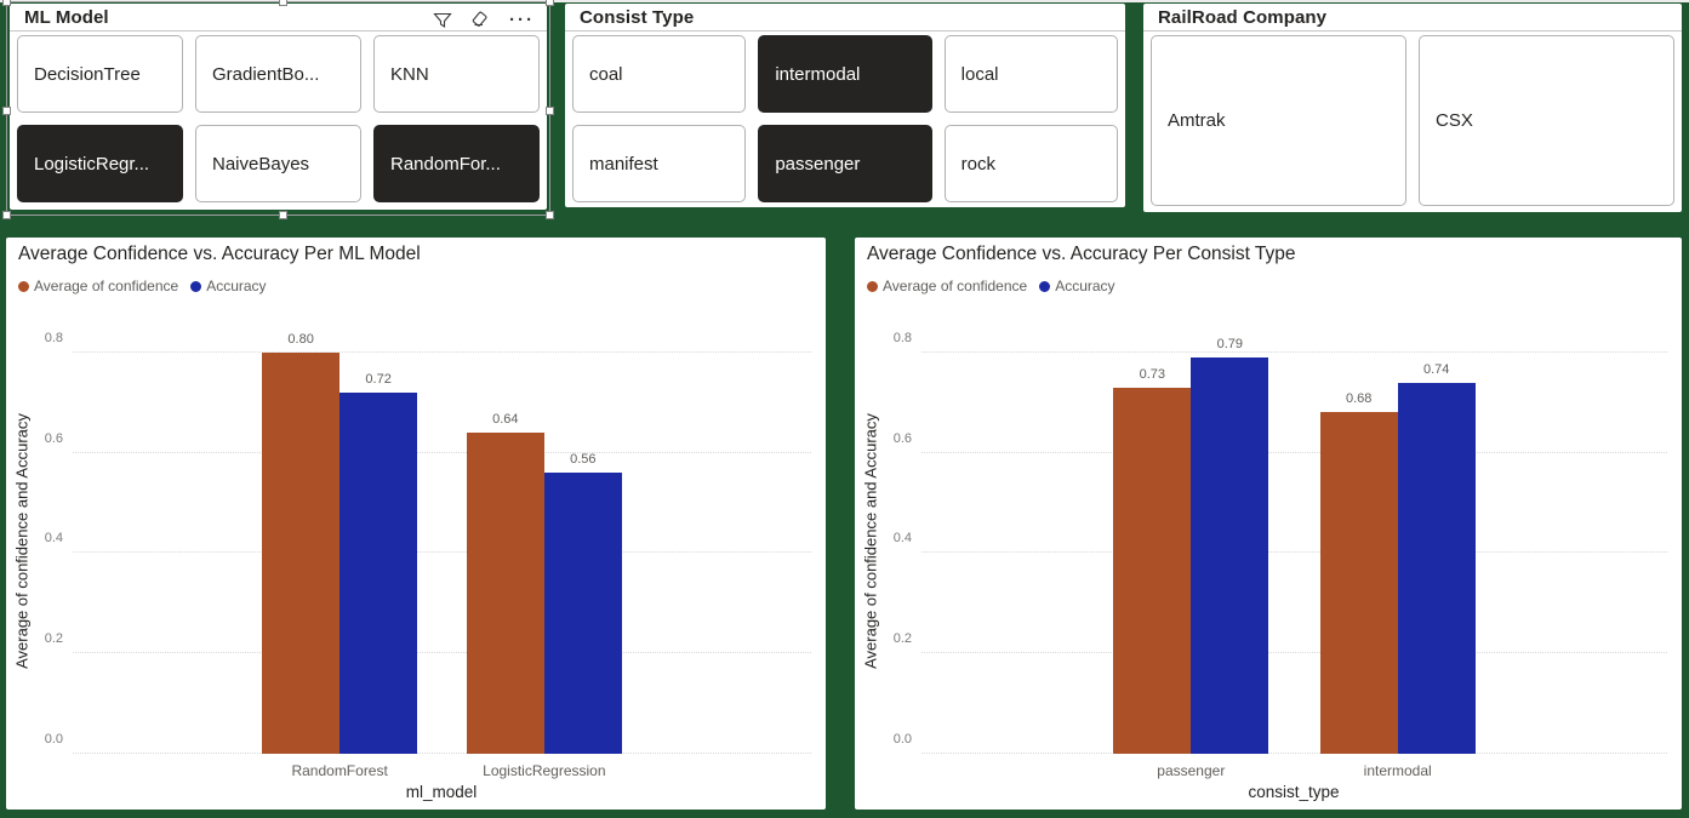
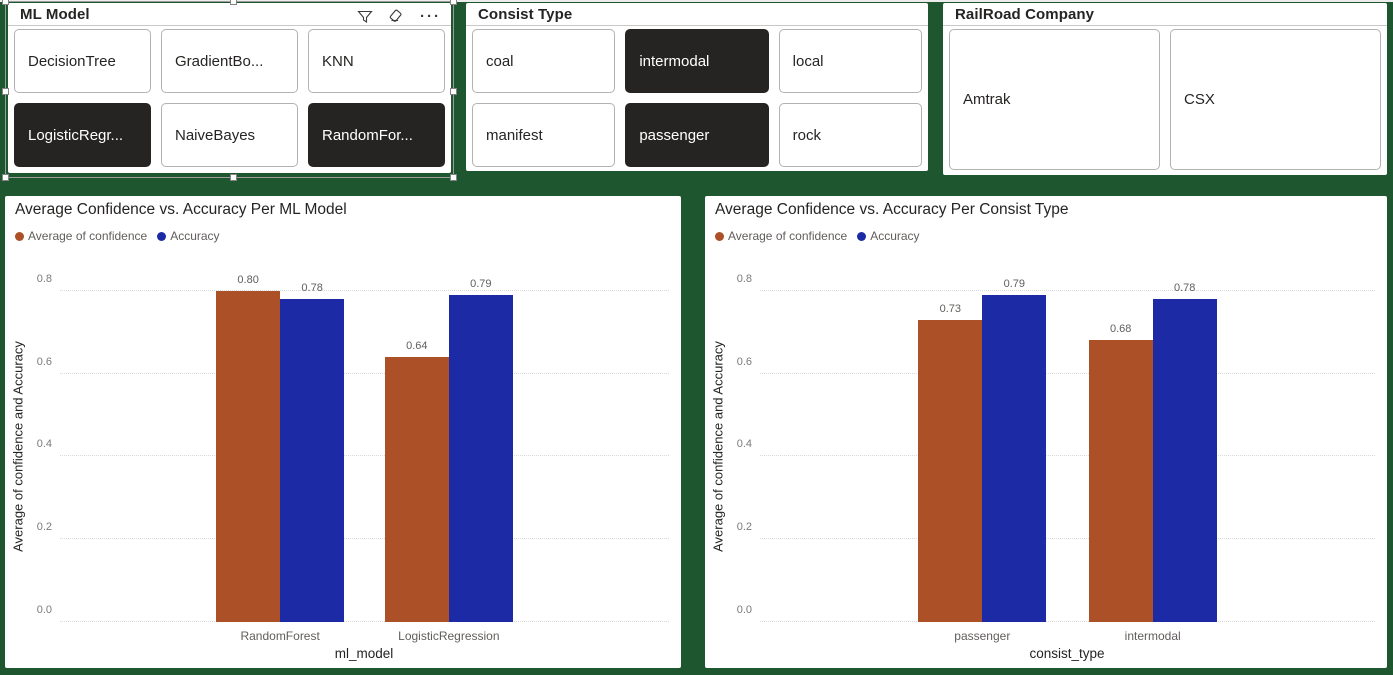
Average Confidence vs. Accuracy Per ML Model/Accuracy/RandomForest: 0.72 -> 0.78
Average Confidence vs. Accuracy Per ML Model/Accuracy/LogisticRegression: 0.56 -> 0.79
Average Confidence vs. Accuracy Per Consist Type/Accuracy/intermodal: 0.74 -> 0.78
